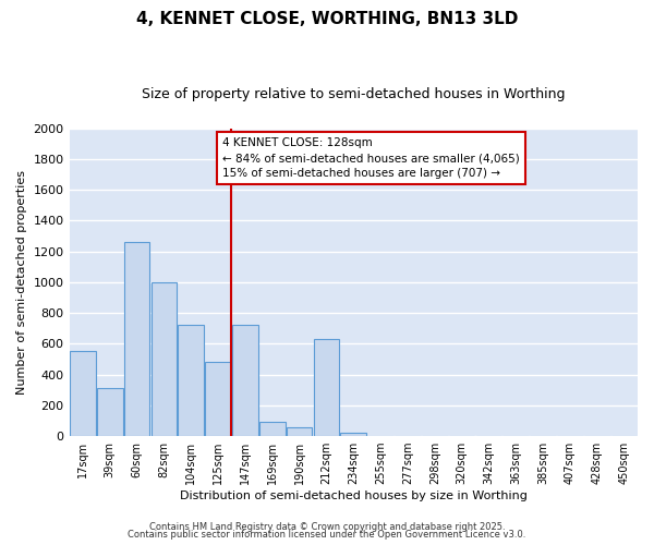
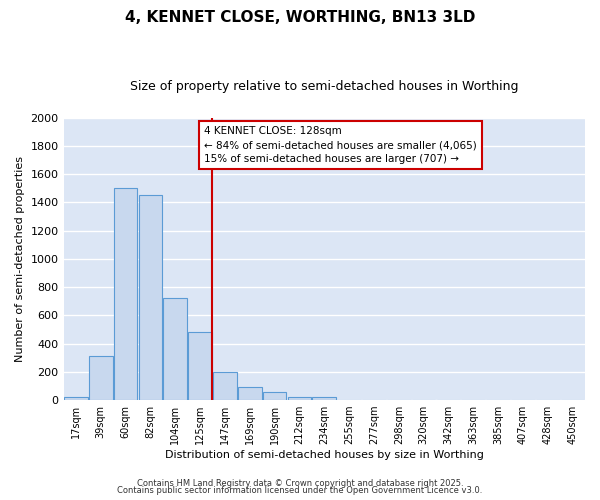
17sqm: 550 -> 20
60sqm: 1260 -> 1500
82sqm: 1000 -> 1450
147sqm: 720 -> 200
212sqm: 630 -> 20
